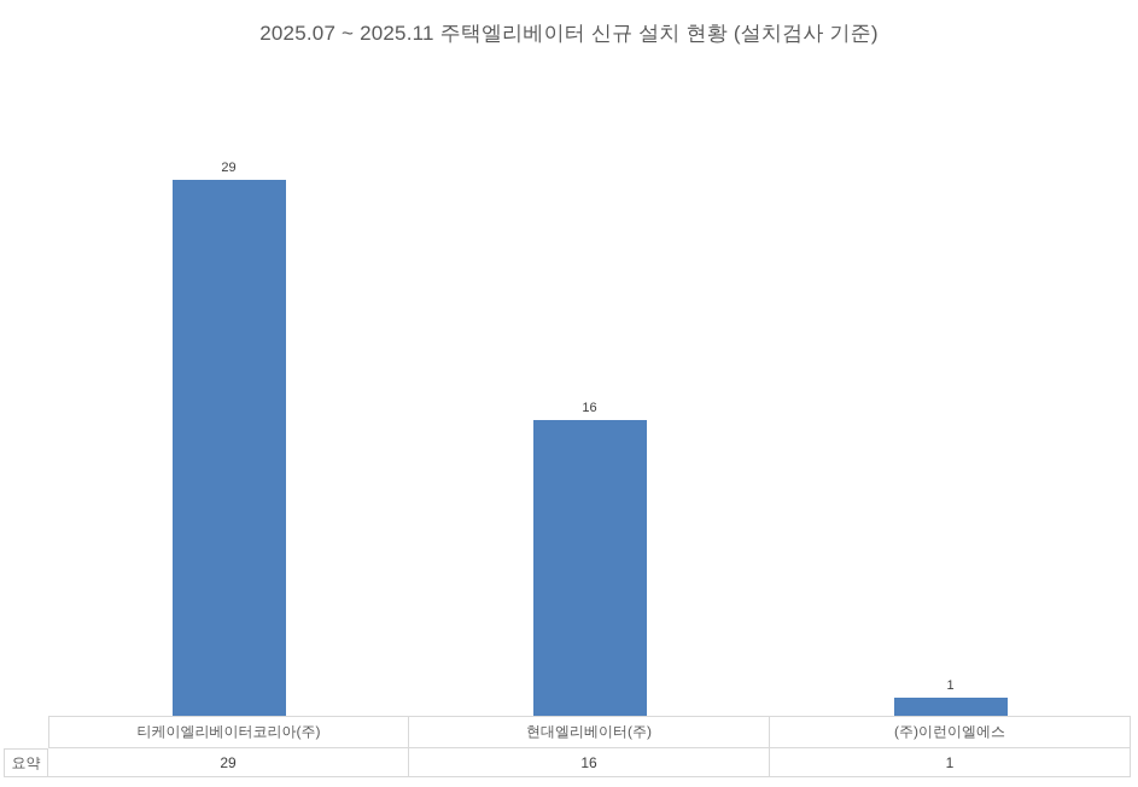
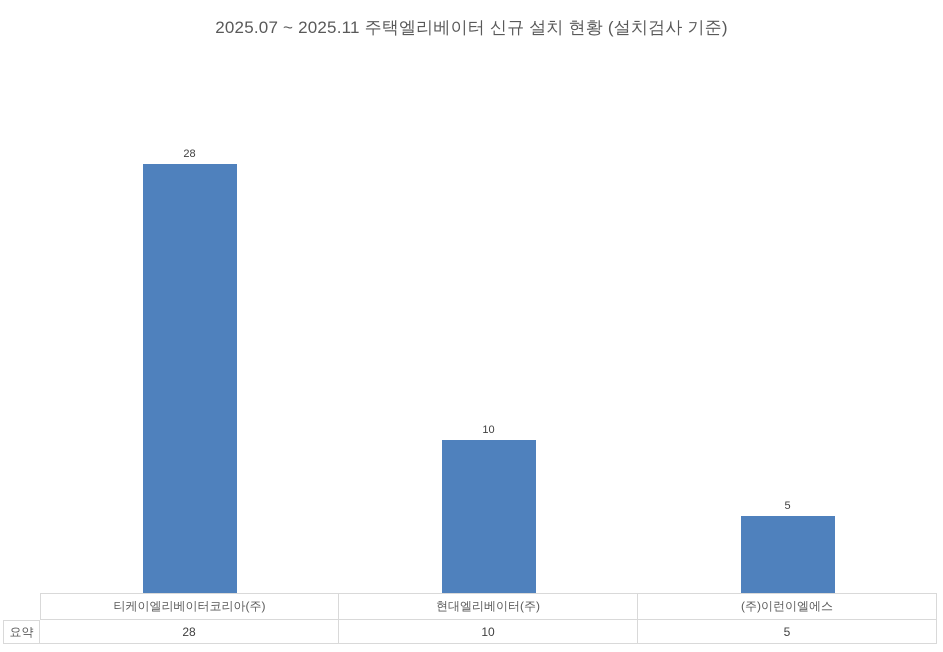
티케이엘리베이터코리아(주): 29 -> 28
현대엘리베이터(주): 16 -> 10
(주)이런이엘에스: 1 -> 5
